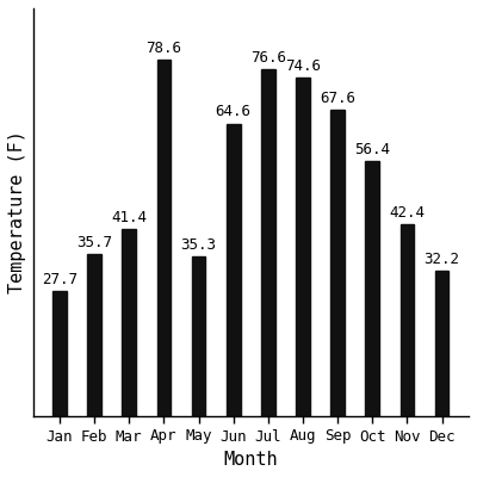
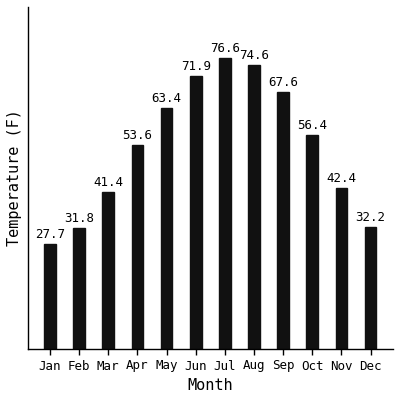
Feb: 35.7 -> 31.8
Apr: 78.6 -> 53.6
May: 35.3 -> 63.4
Jun: 64.6 -> 71.9
